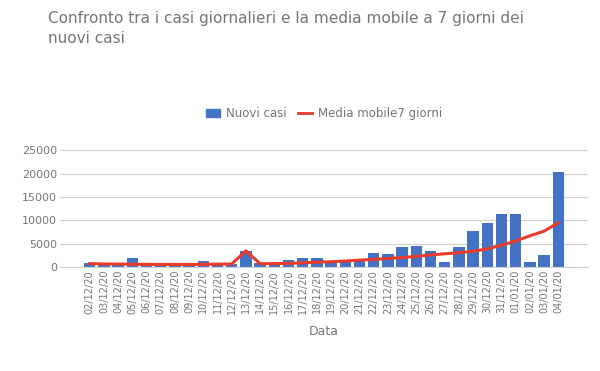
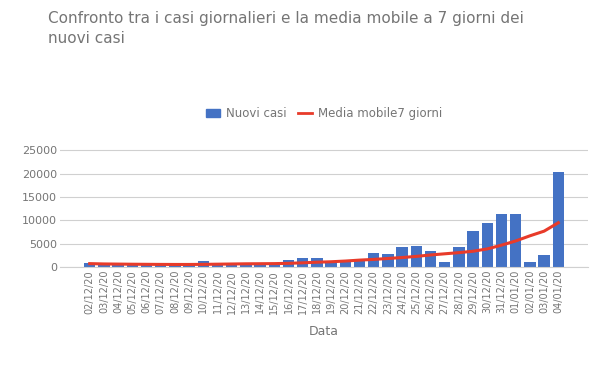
Nuovi casi/05/12/20: 2000 -> 500
Nuovi casi/13/12/20: 3500 -> 700
Media mobile7 giorni/13/12/20: 3500 -> 700
